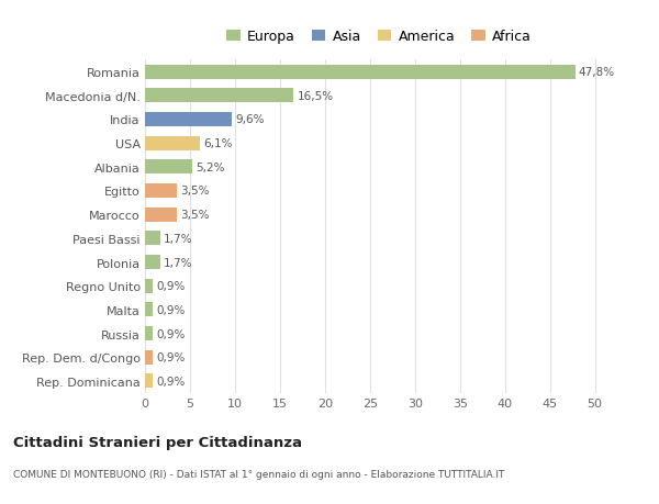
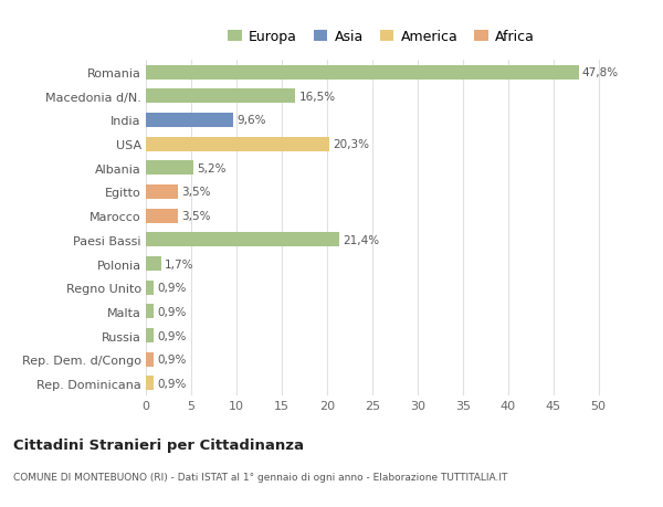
USA: 6,1% -> 20,3%
Paesi Bassi: 1,7% -> 21,4%
